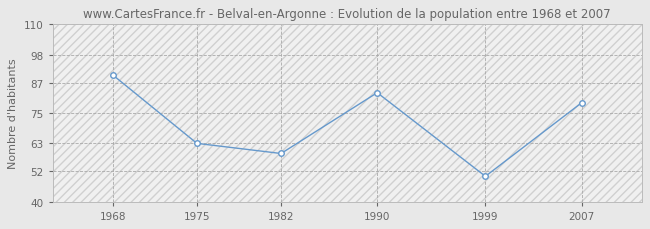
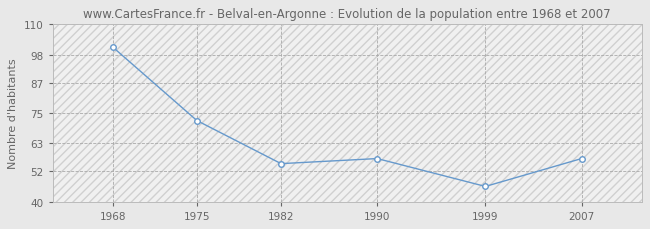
1968: 90 -> 101
1975: 63 -> 72
1982: 59 -> 55
1990: 83 -> 57
1999: 50 -> 46
2007: 79 -> 57
